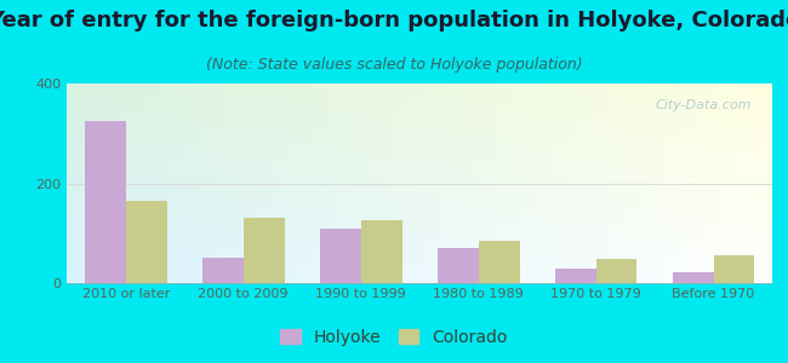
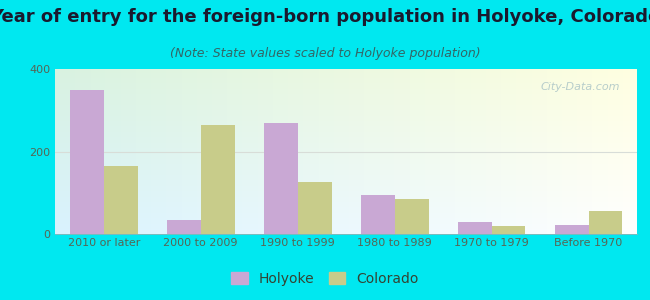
Holyoke/2010 or later: 325 -> 350
Holyoke/2000 to 2009: 50 -> 35
Colorado/2000 to 2009: 130 -> 265
Holyoke/1990 to 1999: 110 -> 270
Holyoke/1980 to 1989: 70 -> 95
Colorado/1970 to 1979: 48 -> 20
